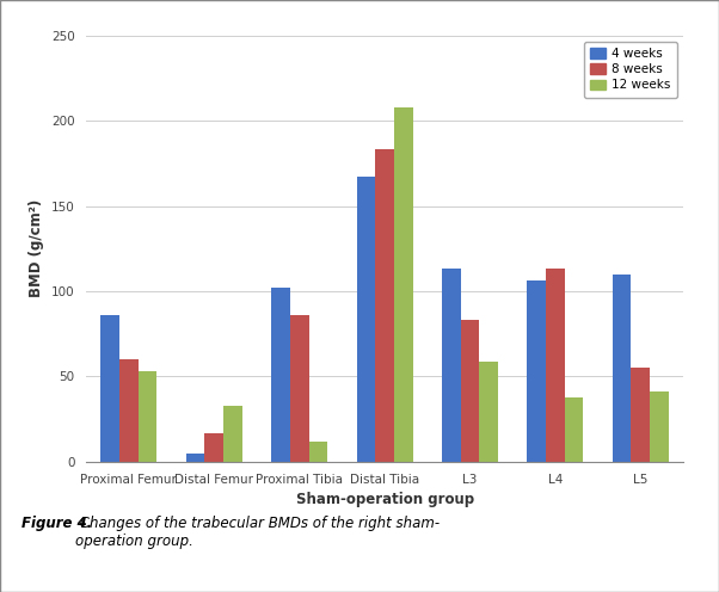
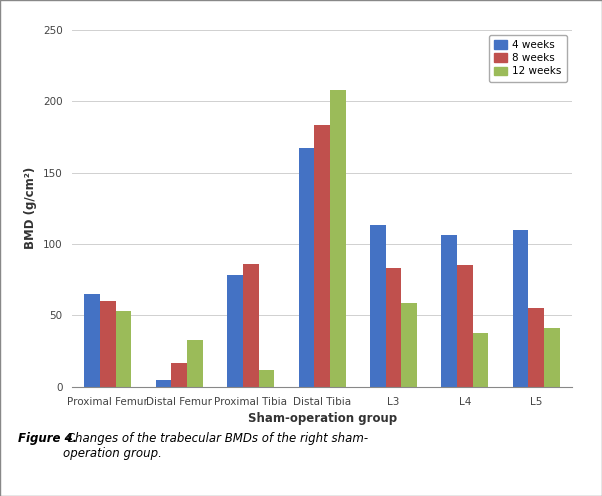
4 weeks/Proximal Femur: 86 -> 65
4 weeks/Proximal Tibia: 102 -> 78
8 weeks/L4: 113 -> 85
